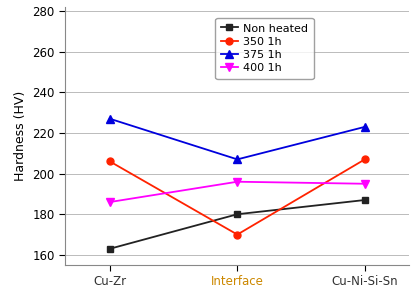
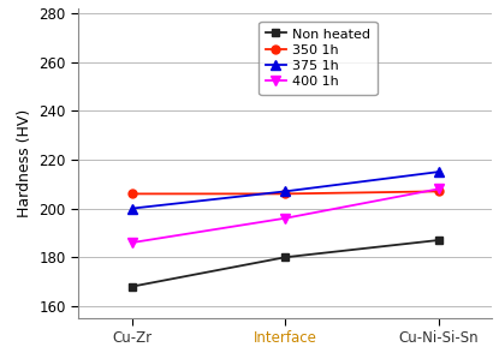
Non heated/Cu-Zr: 163 -> 168
375 1h/Cu-Zr: 227 -> 200
350 1h/Interface: 170 -> 206
375 1h/Cu-Ni-Si-Sn: 223 -> 215
400 1h/Cu-Ni-Si-Sn: 195 -> 208
